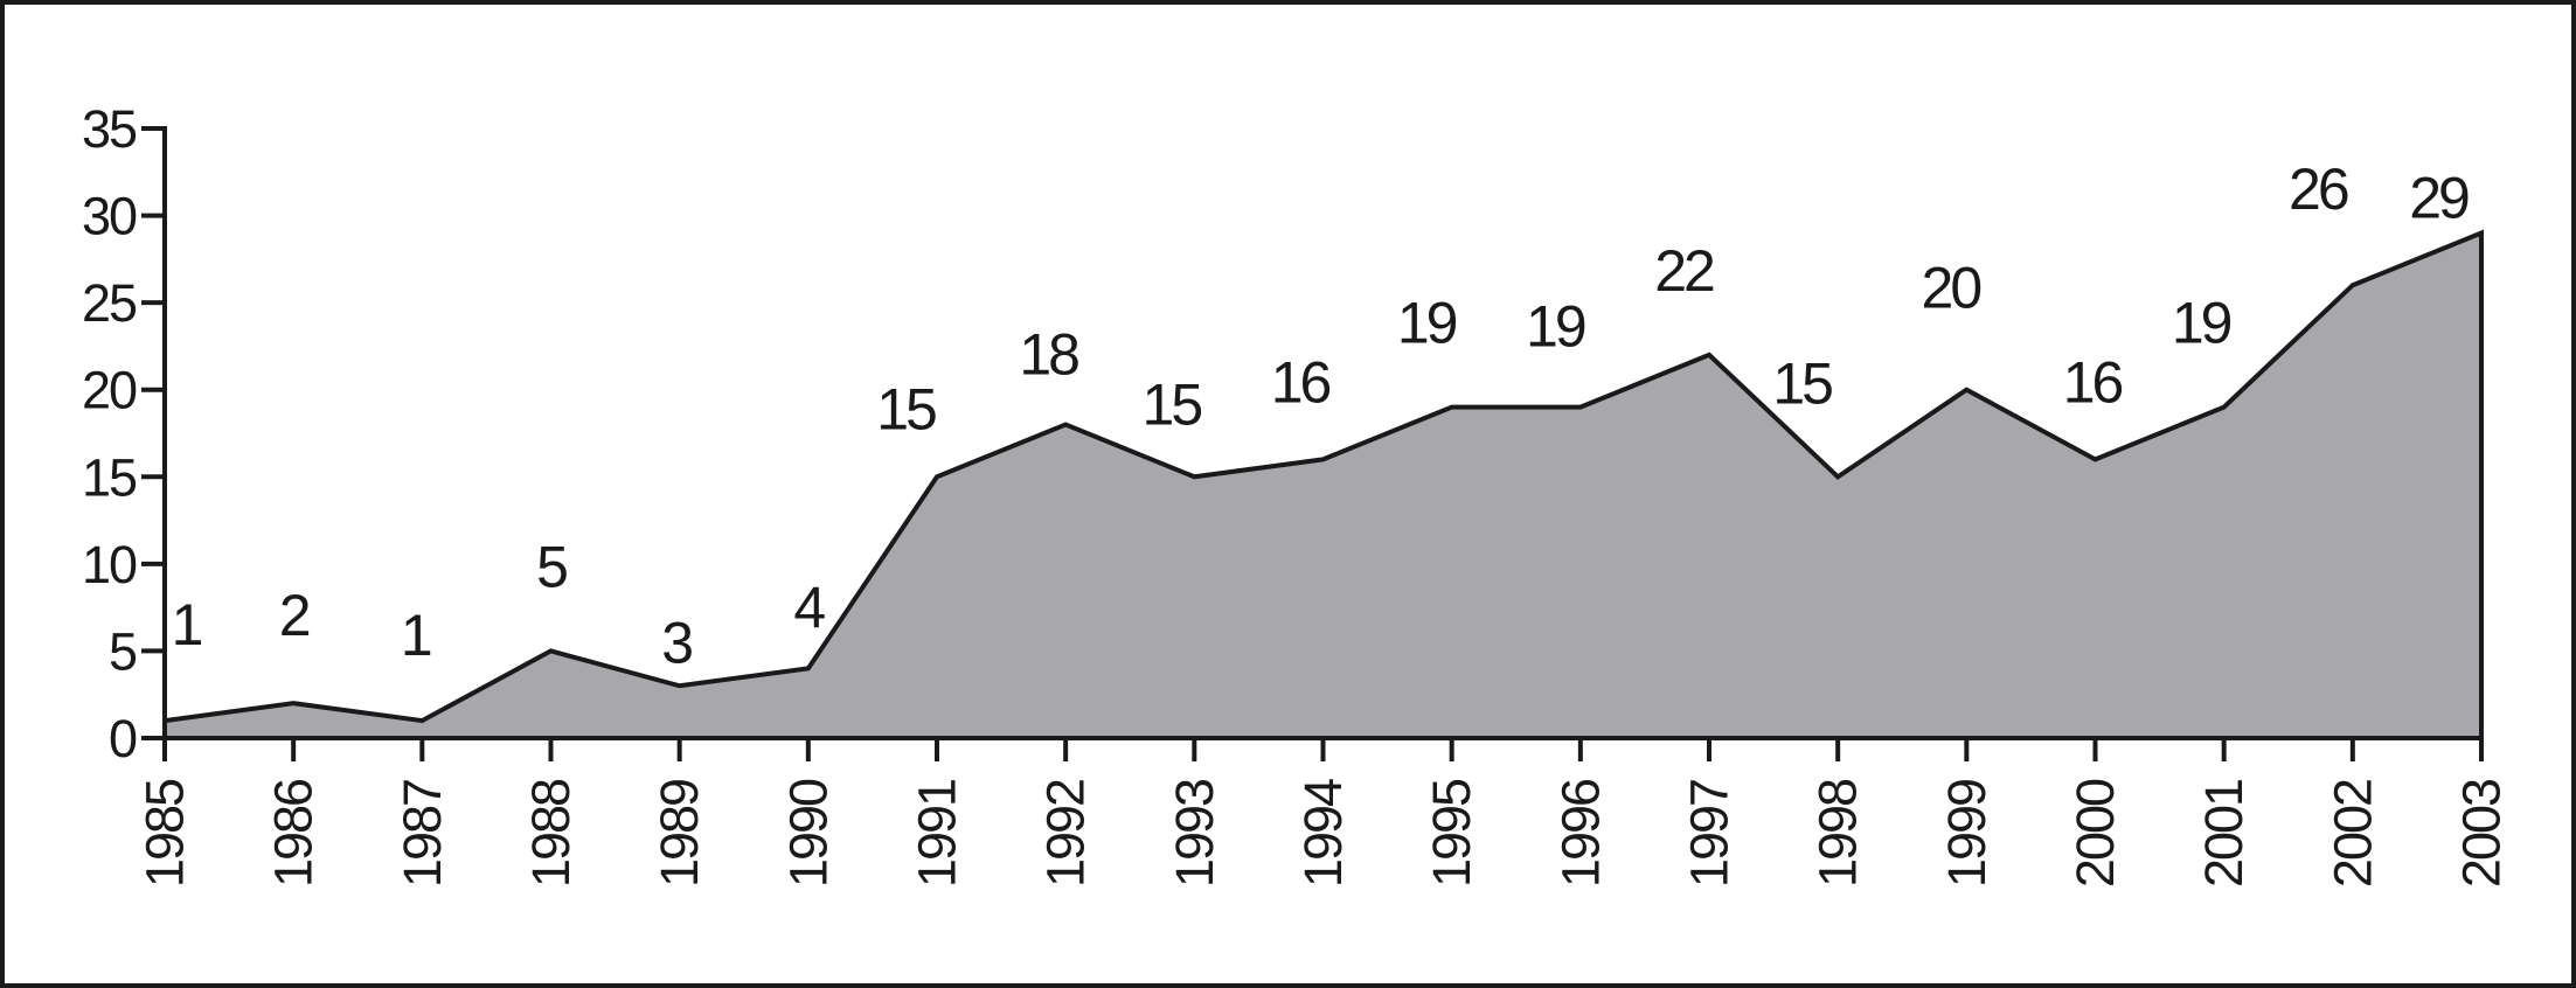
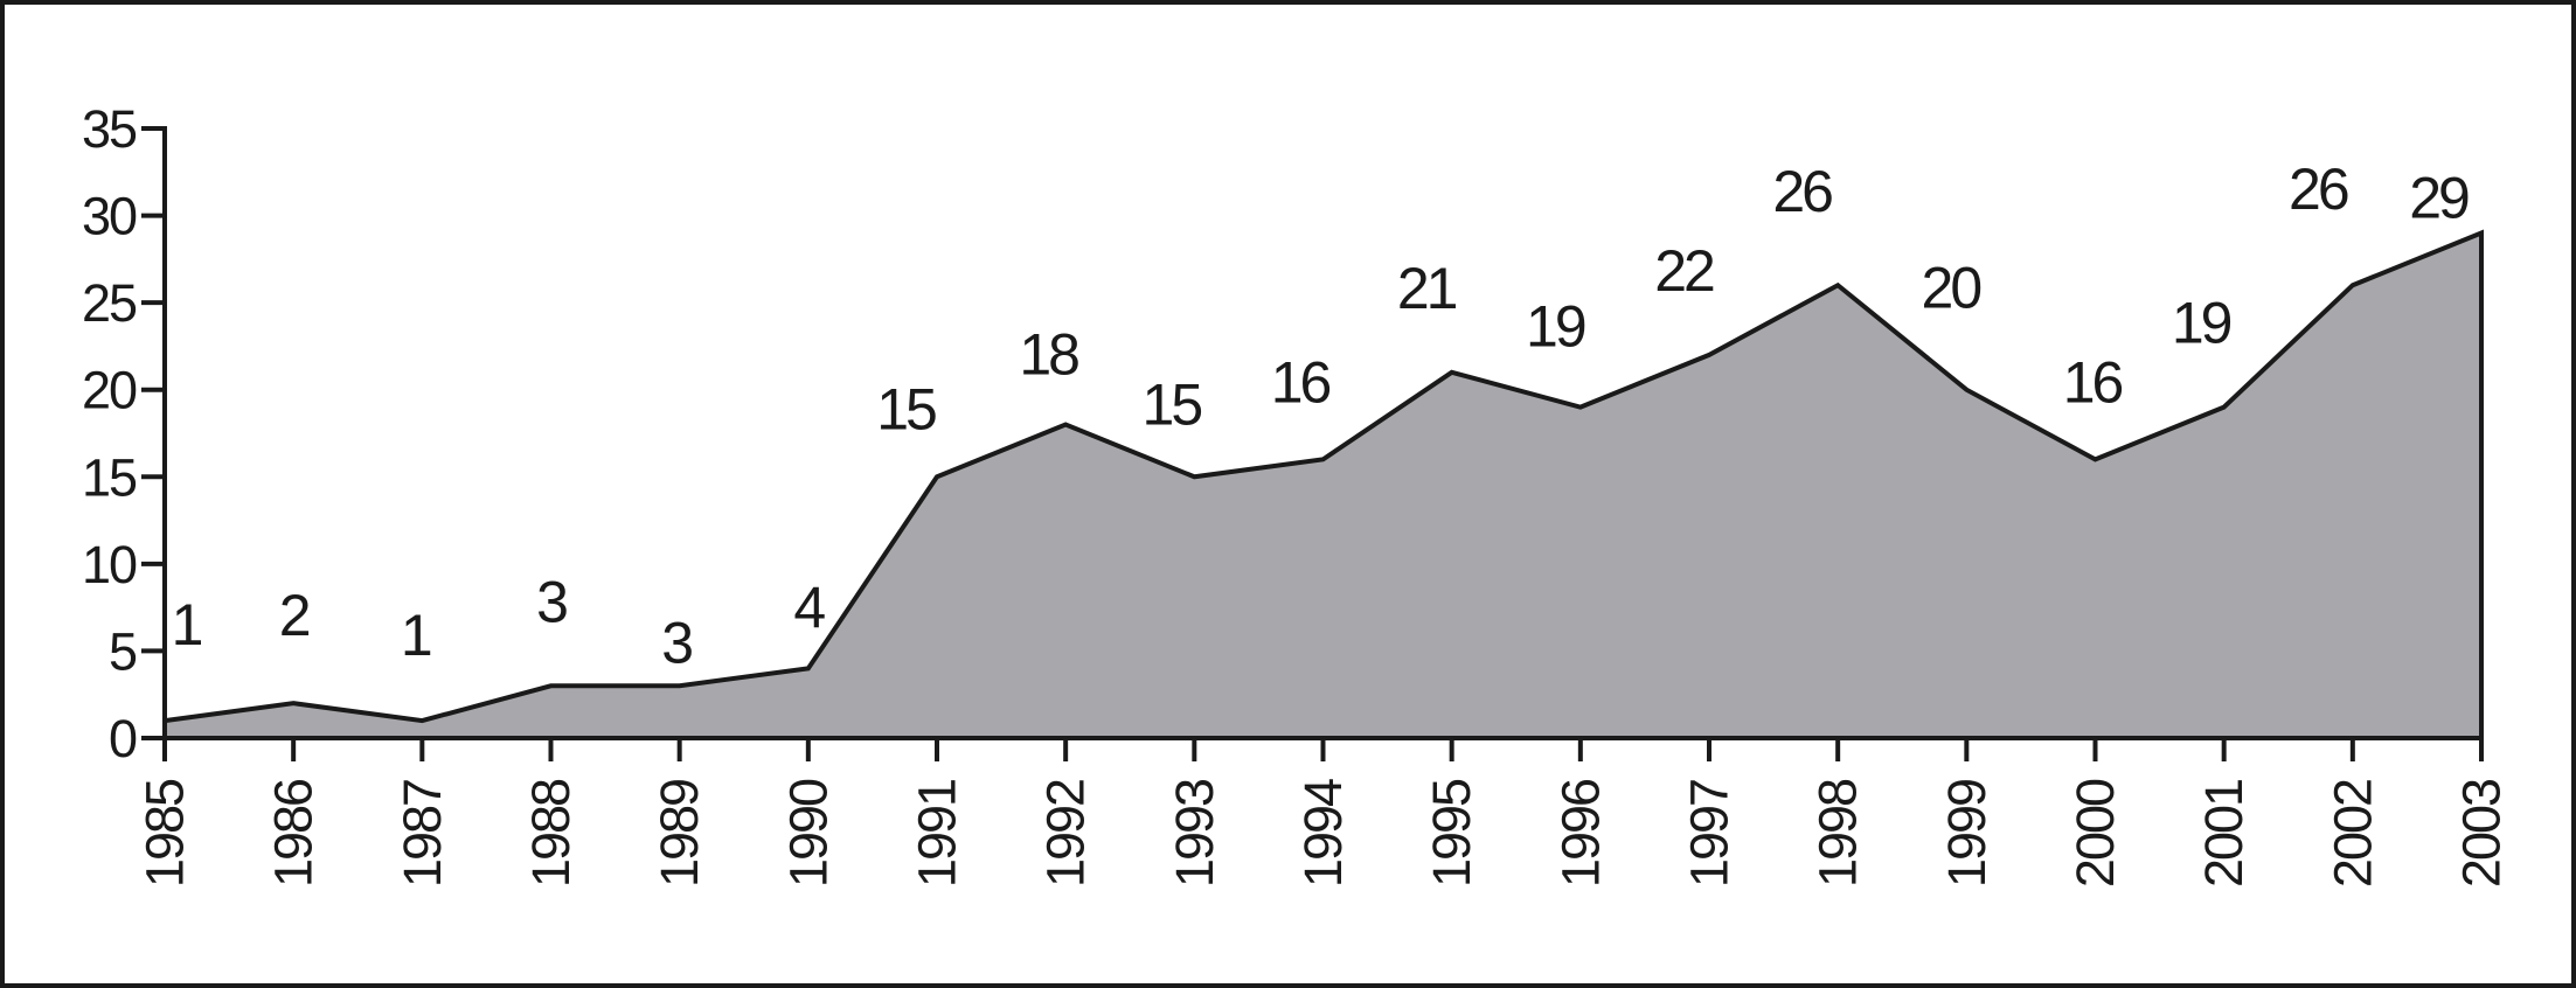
1988: 5 -> 3
1995: 19 -> 21
1998: 15 -> 26
